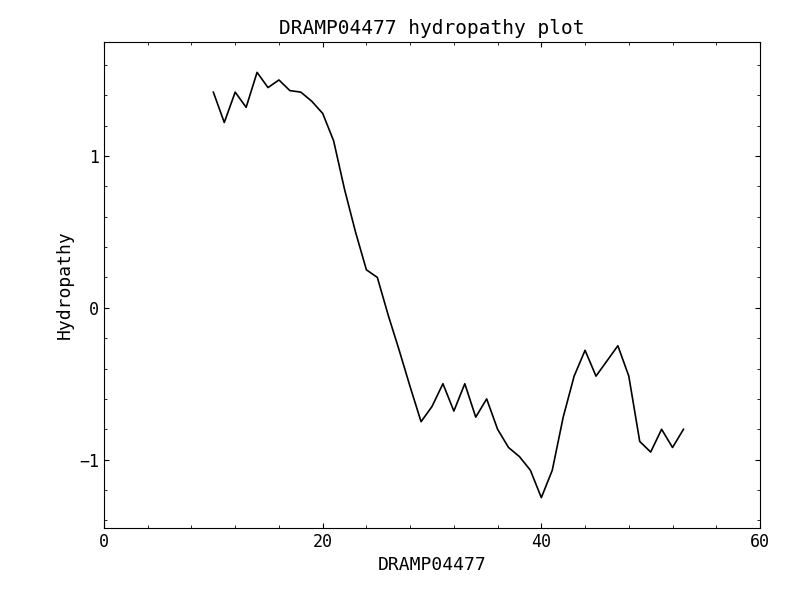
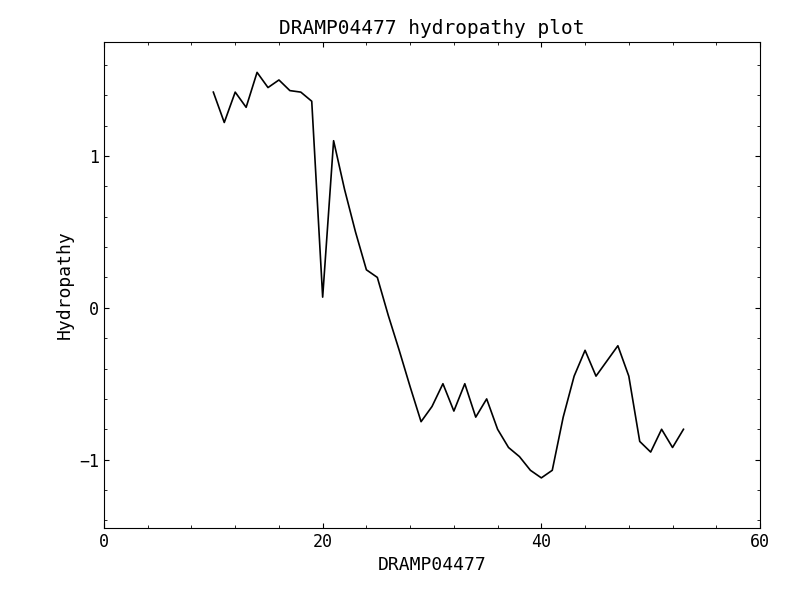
20: 1.28 -> 0.07
40: -1.25 -> -1.12
